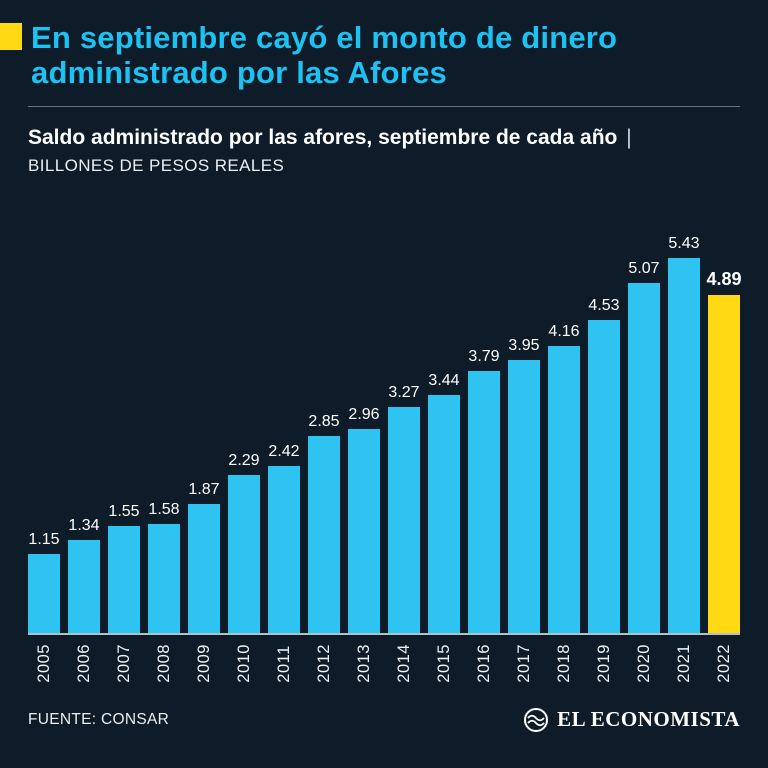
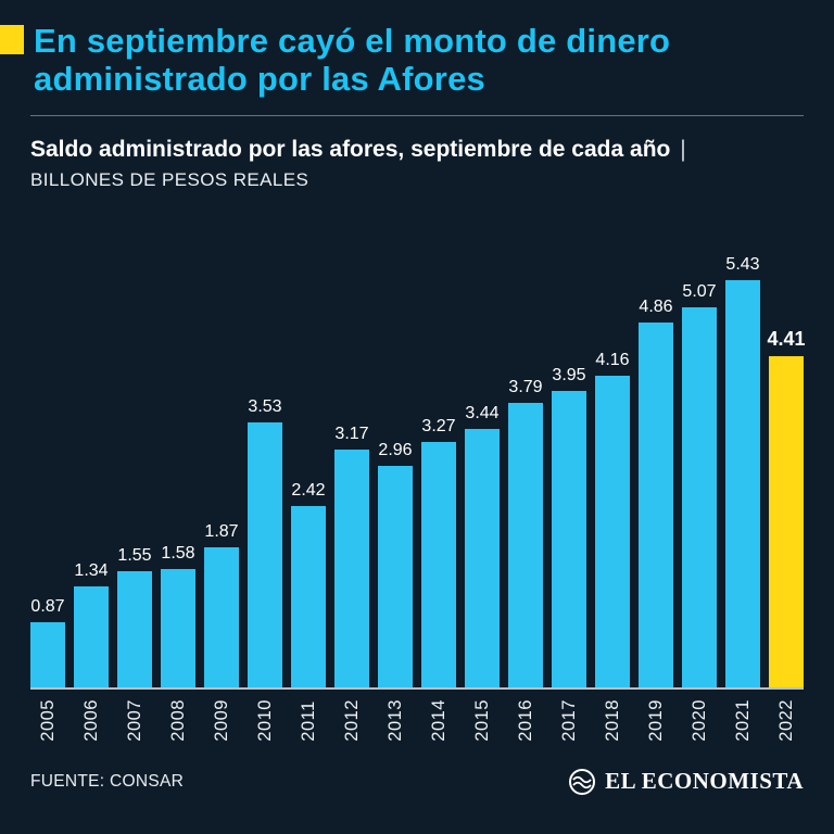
2005: 1.15 -> 0.87
2010: 2.29 -> 3.53
2012: 2.85 -> 3.17
2019: 4.53 -> 4.86
2022: 4.89 -> 4.41
